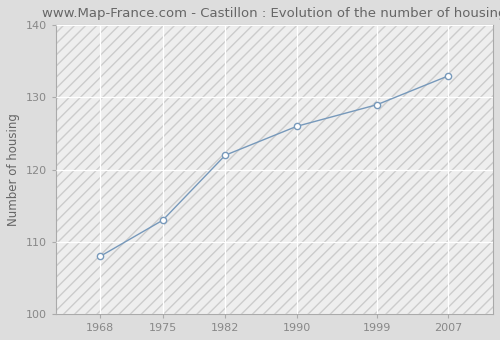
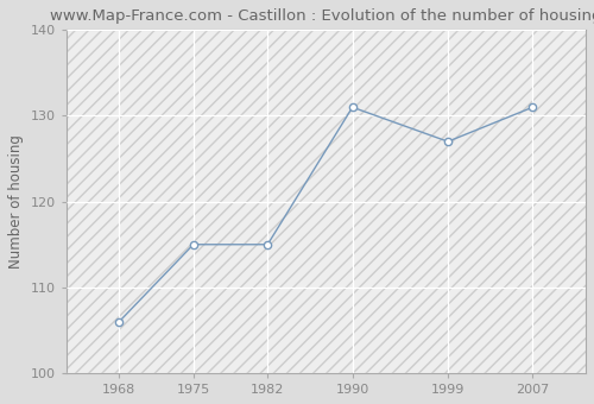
1968: 108 -> 106
1975: 113 -> 115
1982: 122 -> 115
1990: 126 -> 131
1999: 129 -> 127
2007: 133 -> 131
